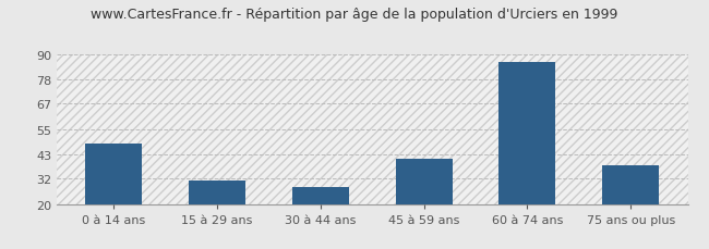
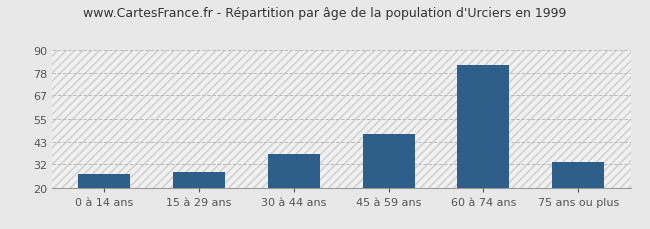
0 à 14 ans: 48 -> 27
15 à 29 ans: 31 -> 28
30 à 44 ans: 28 -> 37
45 à 59 ans: 41 -> 47
60 à 74 ans: 86 -> 82
75 ans ou plus: 38 -> 33
